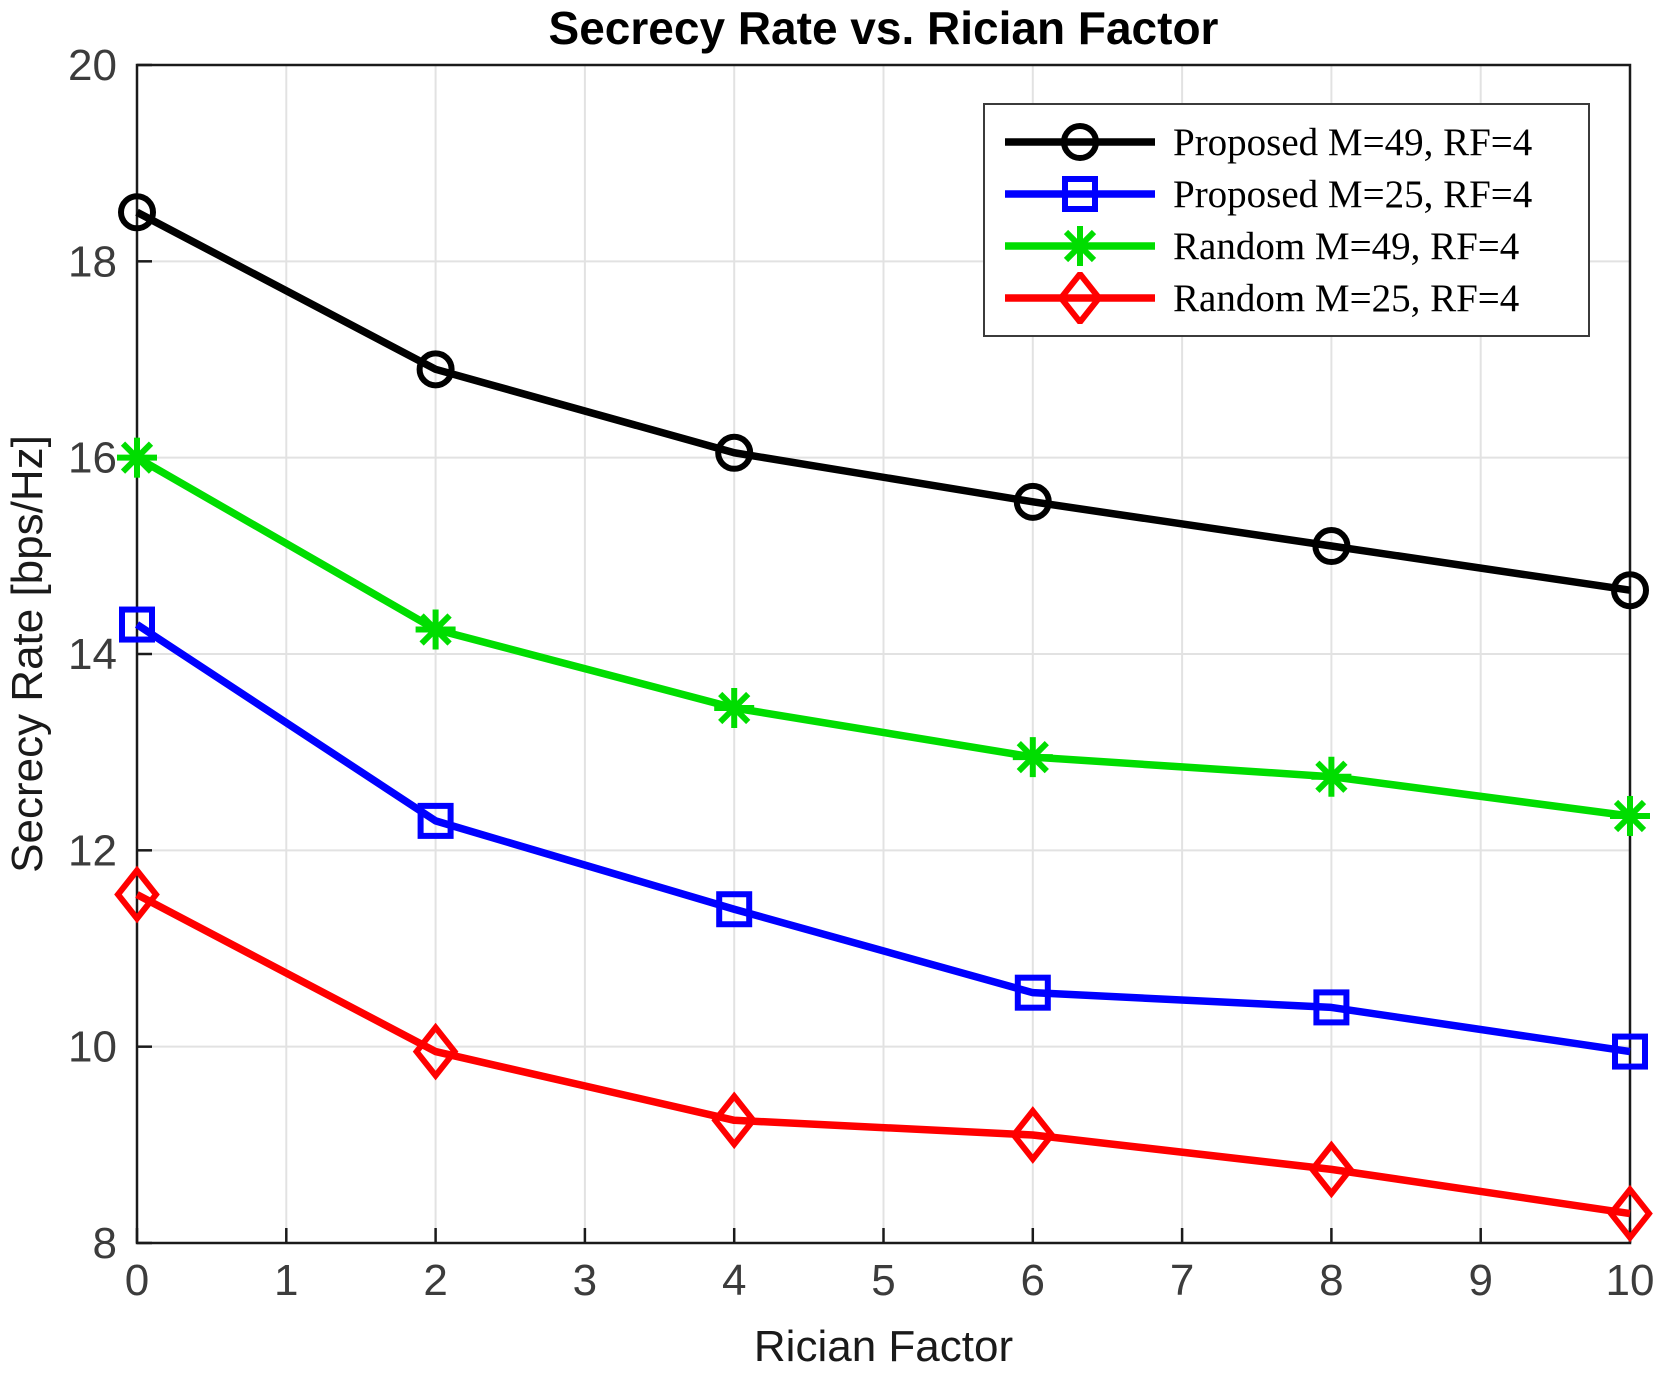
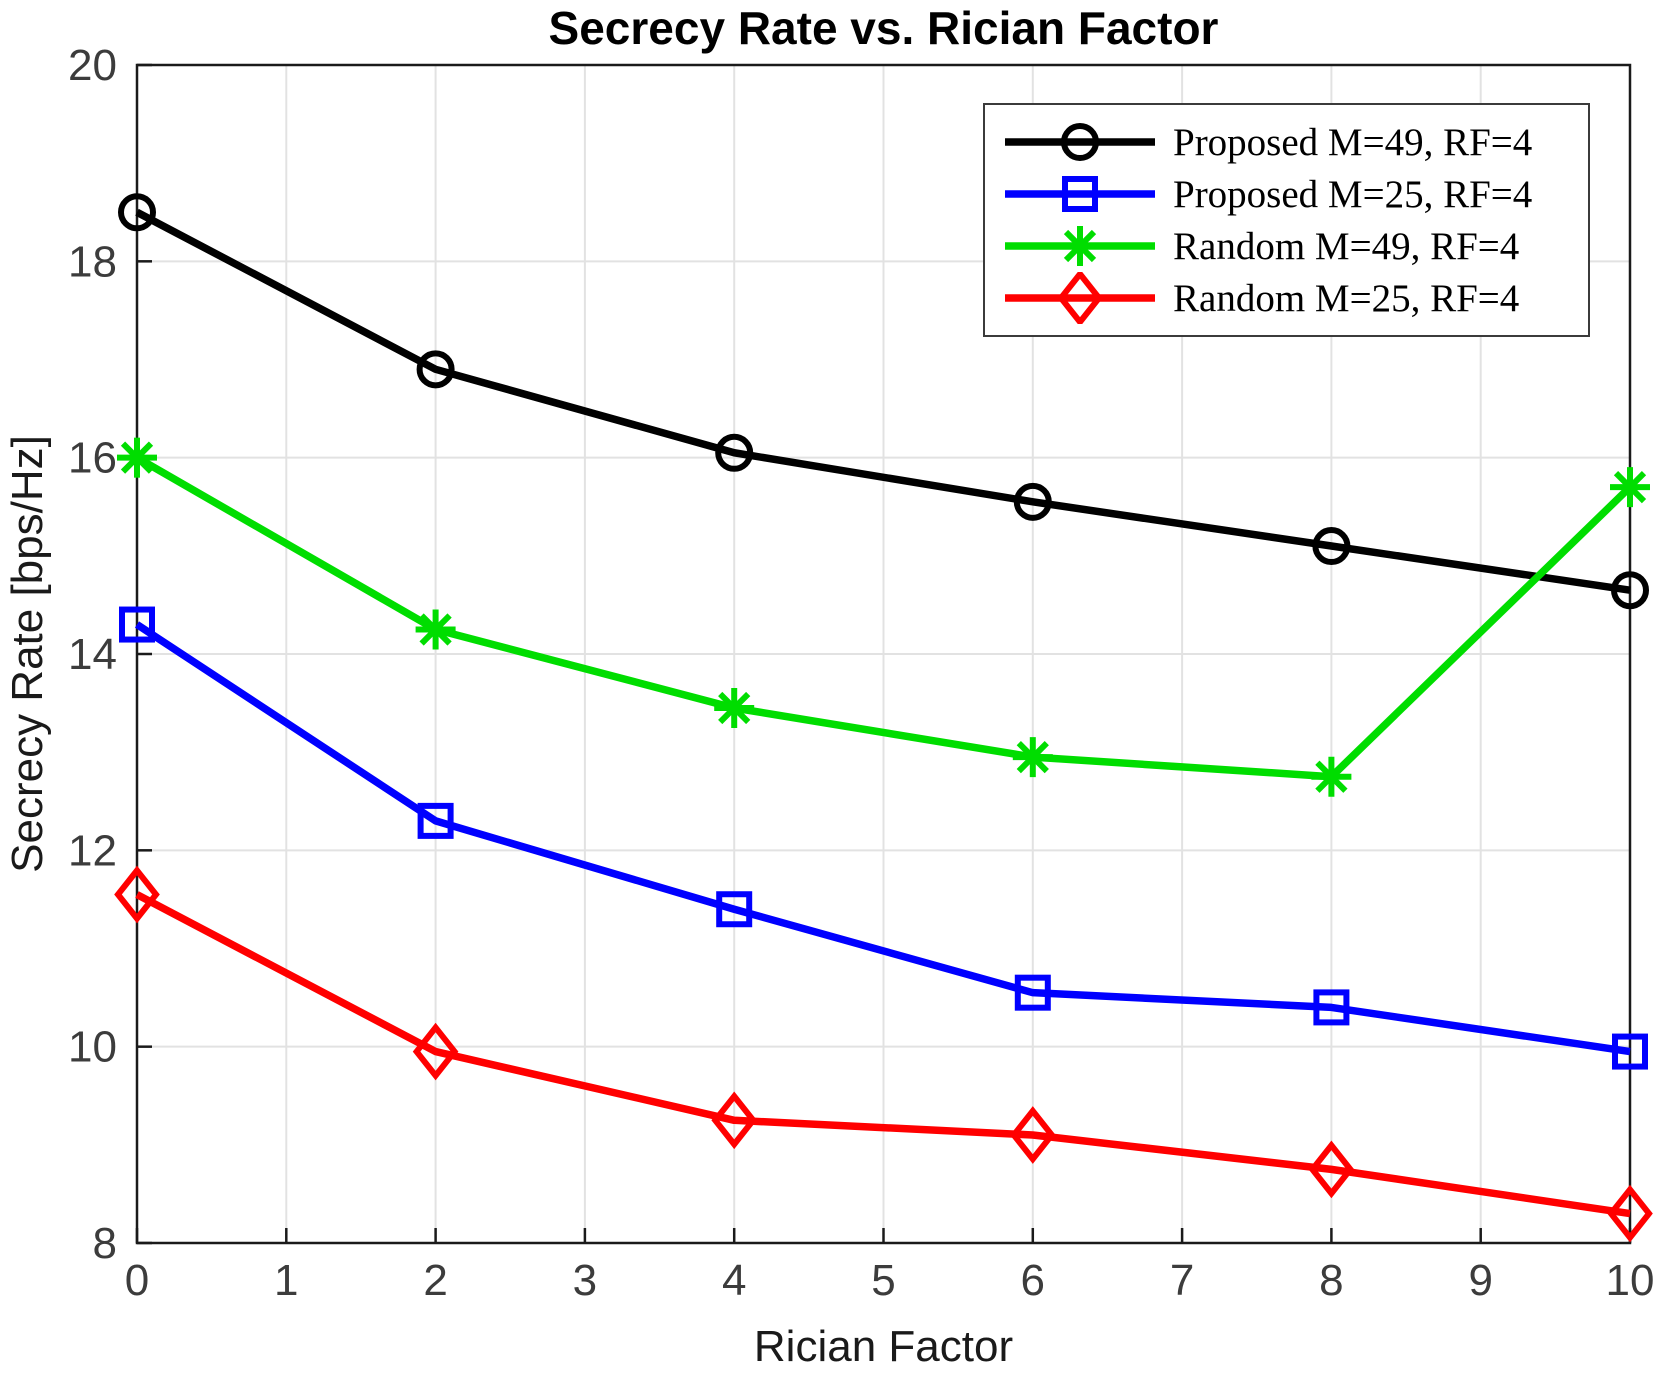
Random M=49, RF=4/10: 12.3 -> 15.7
